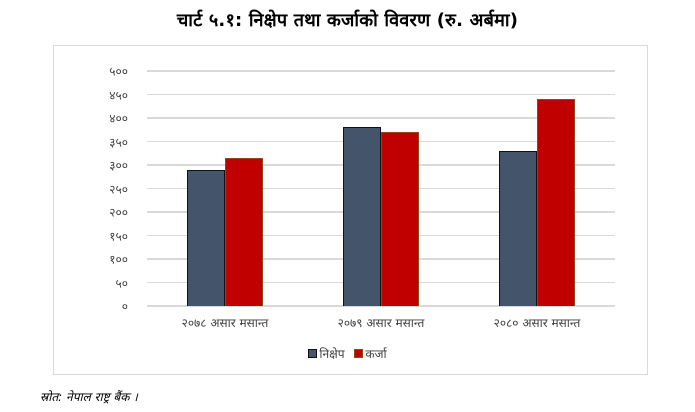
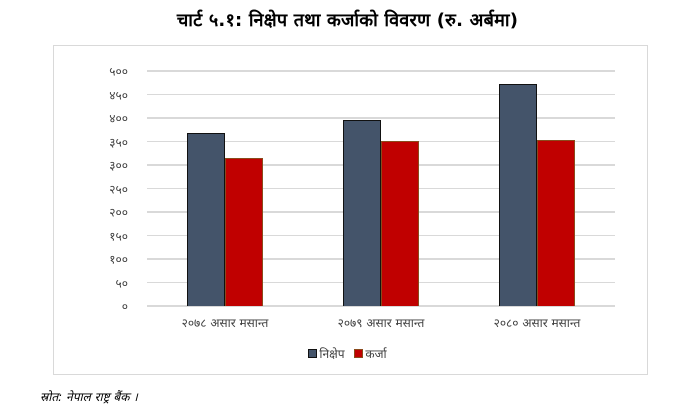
निक्षेप/२०७८ असार मसान्त: 290 -> 370
निक्षेप/२०७९ असार मसान्त: 380 -> 400
कर्जा/२०७९ असार मसान्त: 370 -> 350
निक्षेप/२०८० असार मसान्त: 330 -> 470
कर्जा/२०८० असार मसान्त: 440 -> 350
